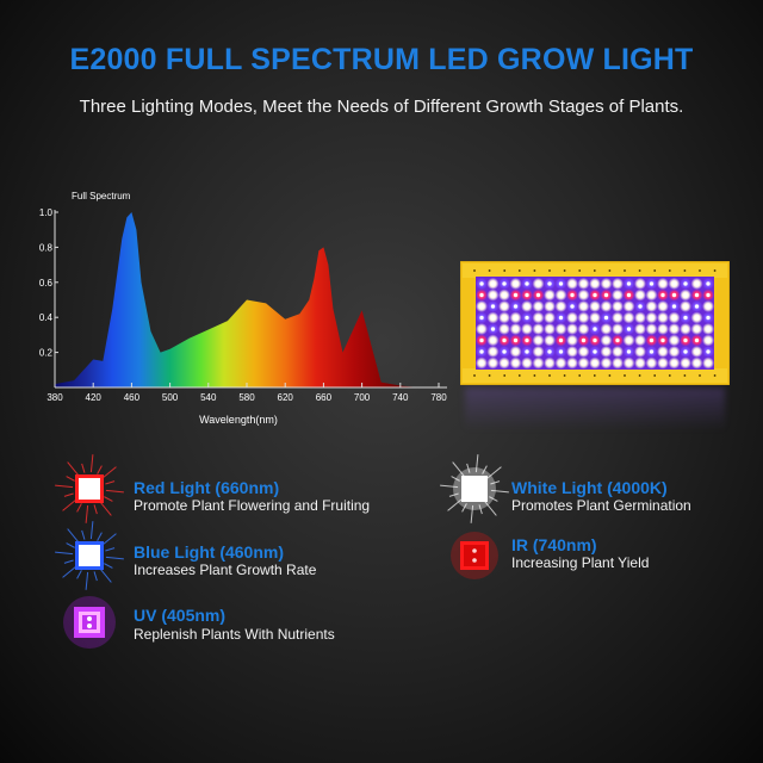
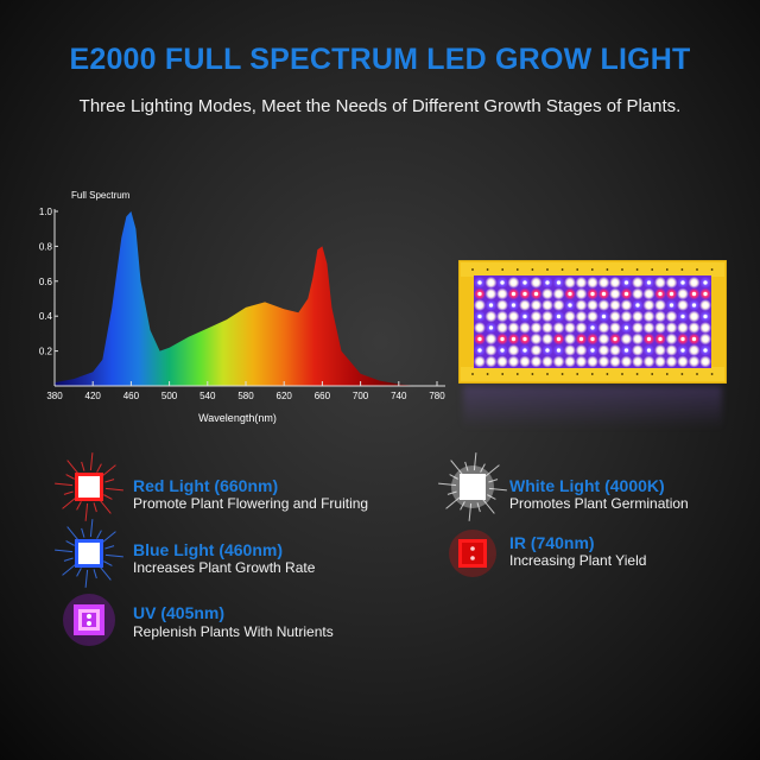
420: 0.16 -> 0.08
580: 0.50 -> 0.45
620: 0.39 -> 0.44
700: 0.44 -> 0.07
